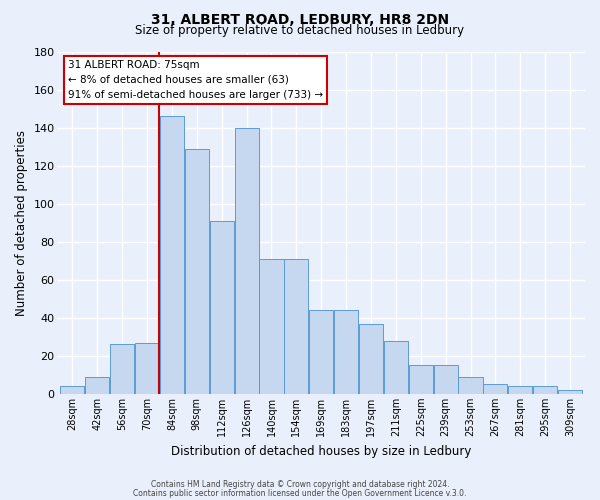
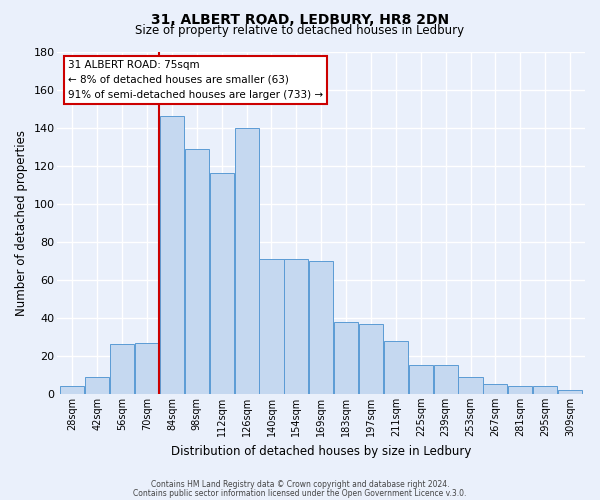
112sqm: 91 -> 116
169sqm: 44 -> 70
183sqm: 44 -> 38
